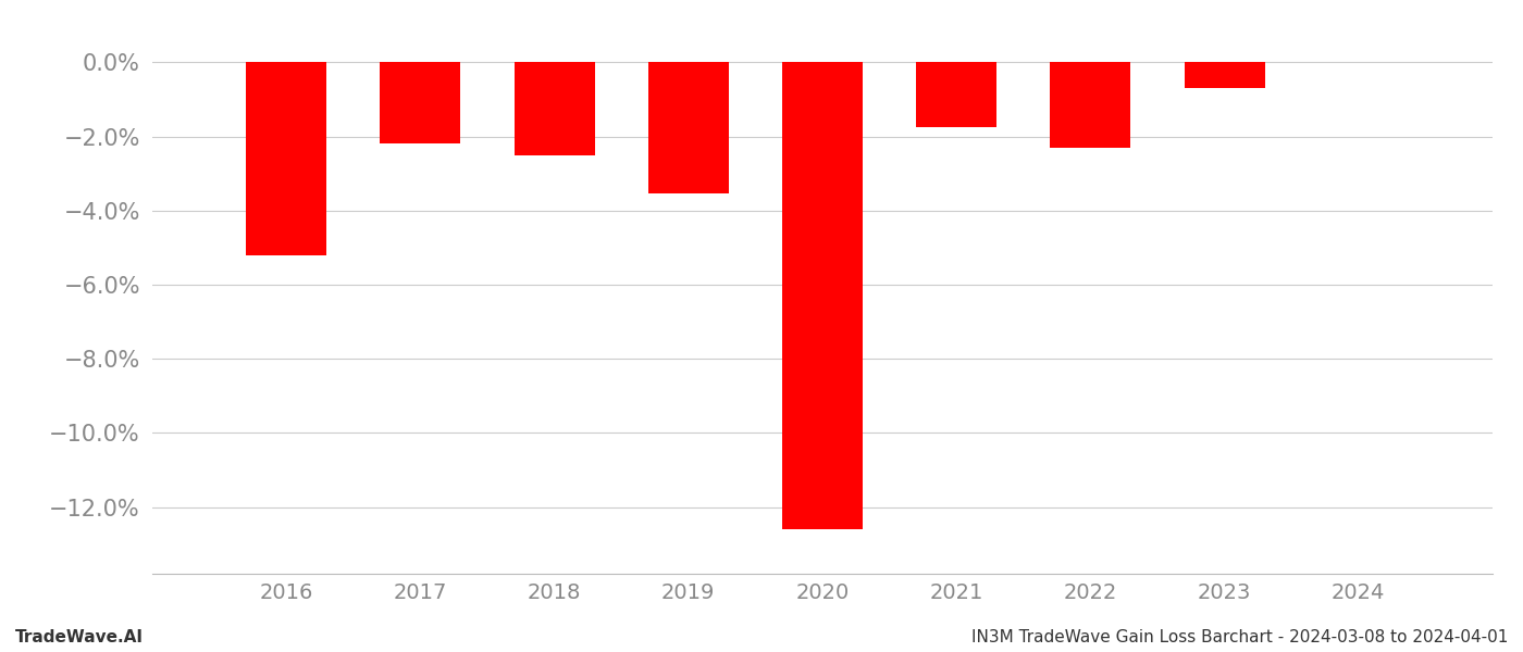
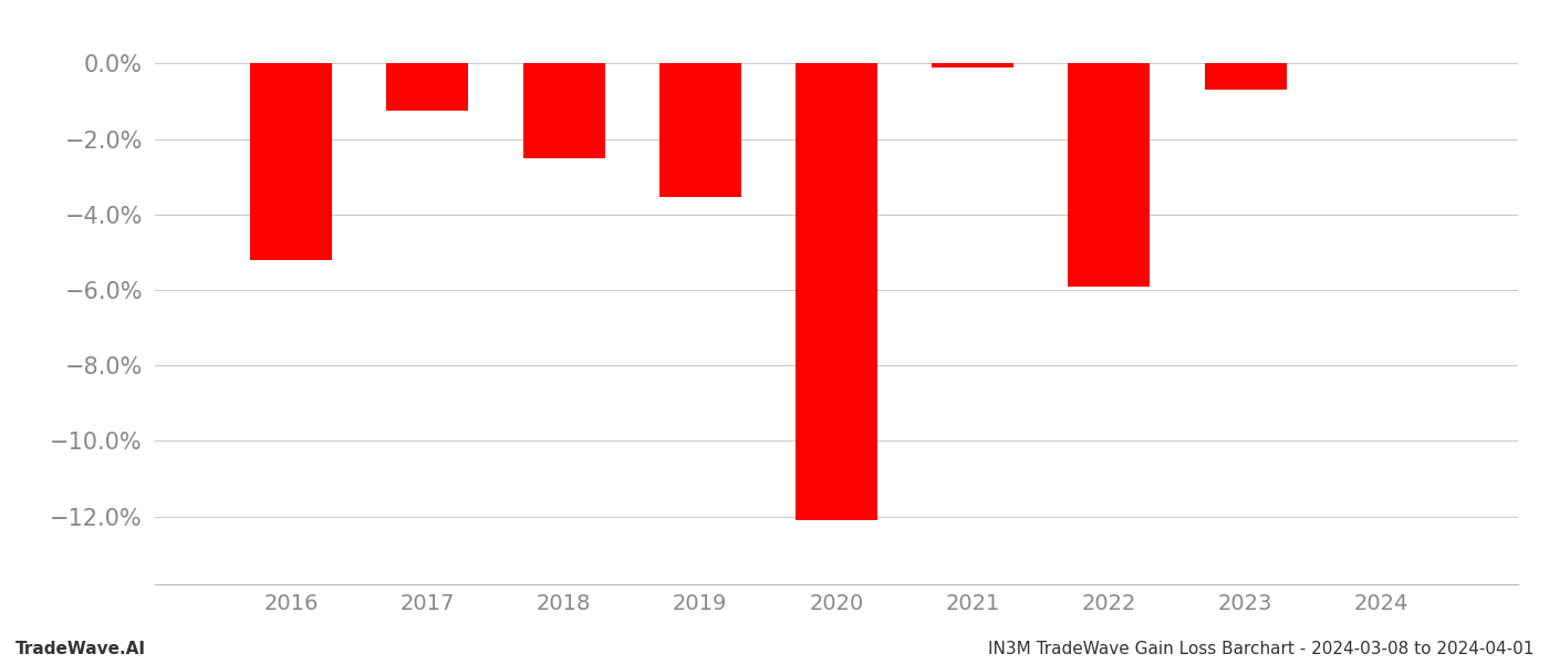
2017: -2.20% -> -1.25%
2020: -12.60% -> -12.10%
2021: -1.75% -> -0.10%
2022: -2.30% -> -5.90%
